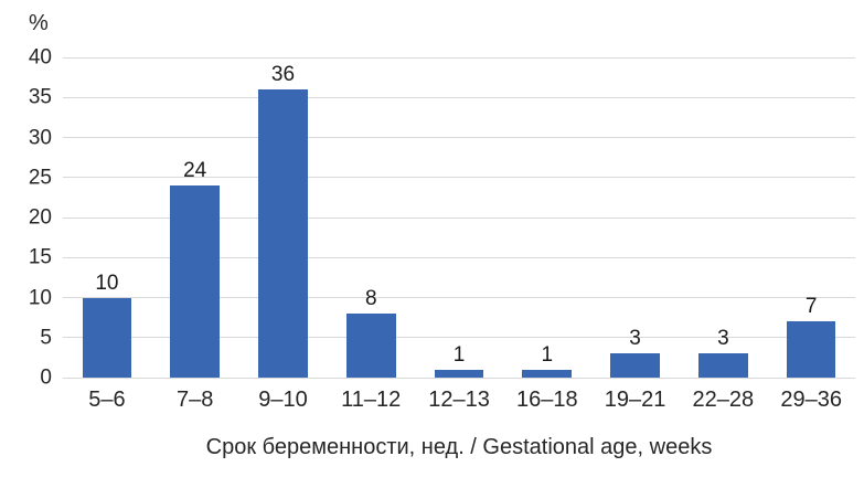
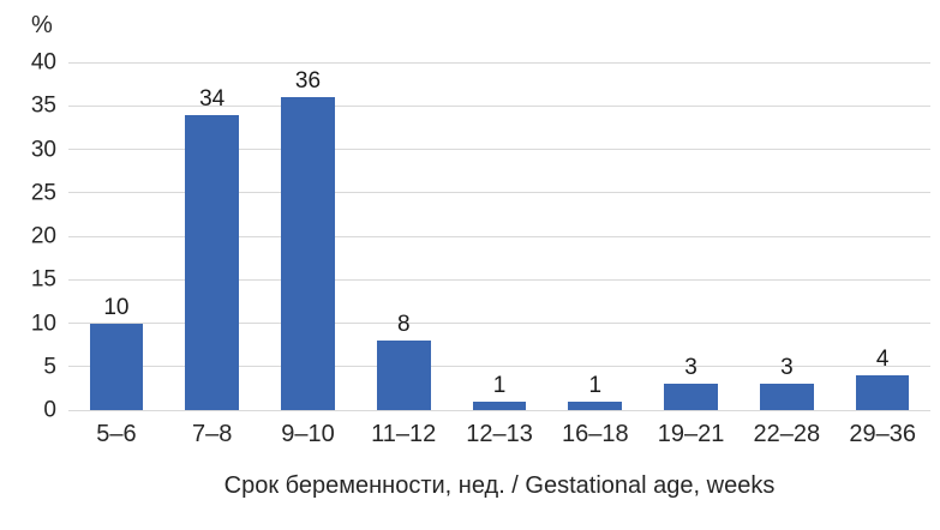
7–8: 24 -> 34
29–36: 7 -> 4
